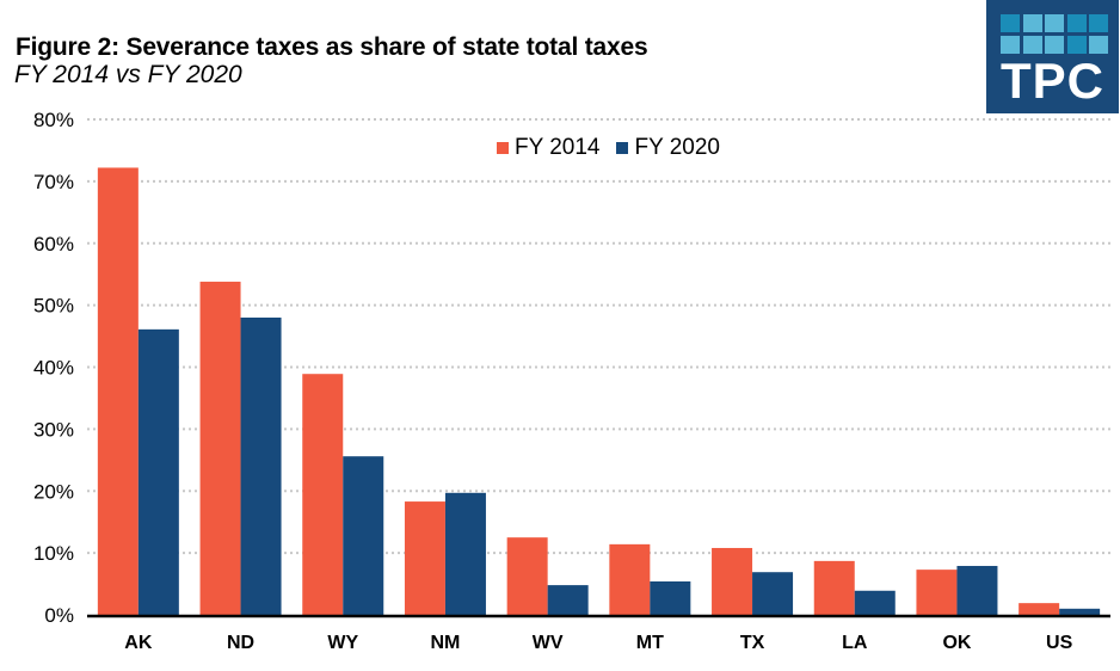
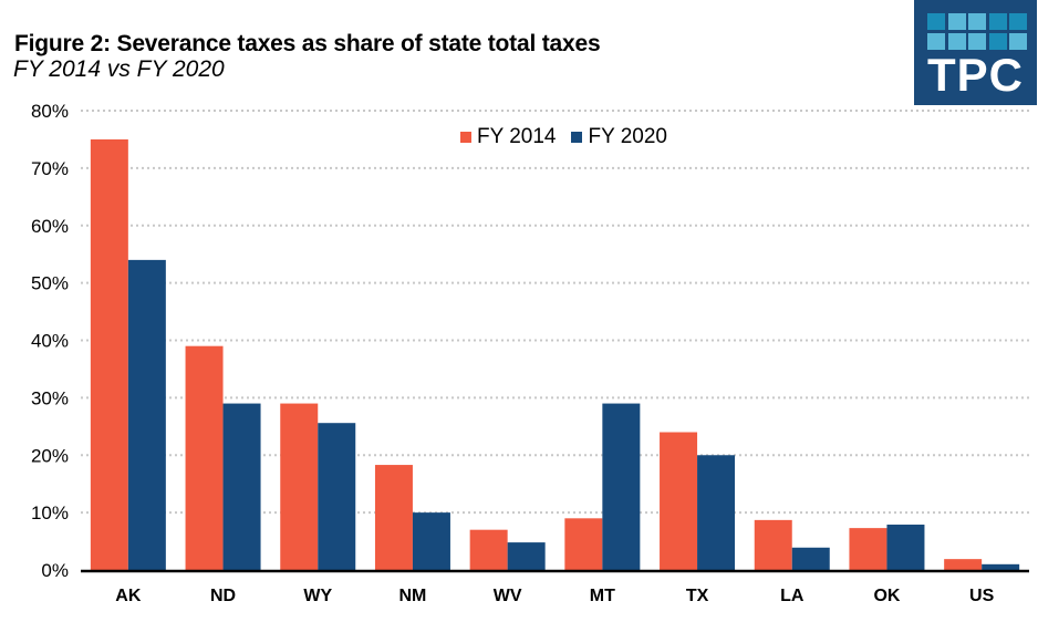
FY 2014/AK: 72% -> 75%
FY 2020/AK: 46% -> 54%
FY 2014/ND: 54% -> 39%
FY 2020/ND: 48% -> 29%
FY 2014/WY: 39% -> 29%
FY 2020/NM: 20% -> 10%
FY 2014/WV: 12% -> 7%
FY 2014/MT: 11% -> 9%
FY 2020/MT: 5% -> 29%
FY 2014/TX: 11% -> 24%
FY 2020/TX: 7% -> 20%
